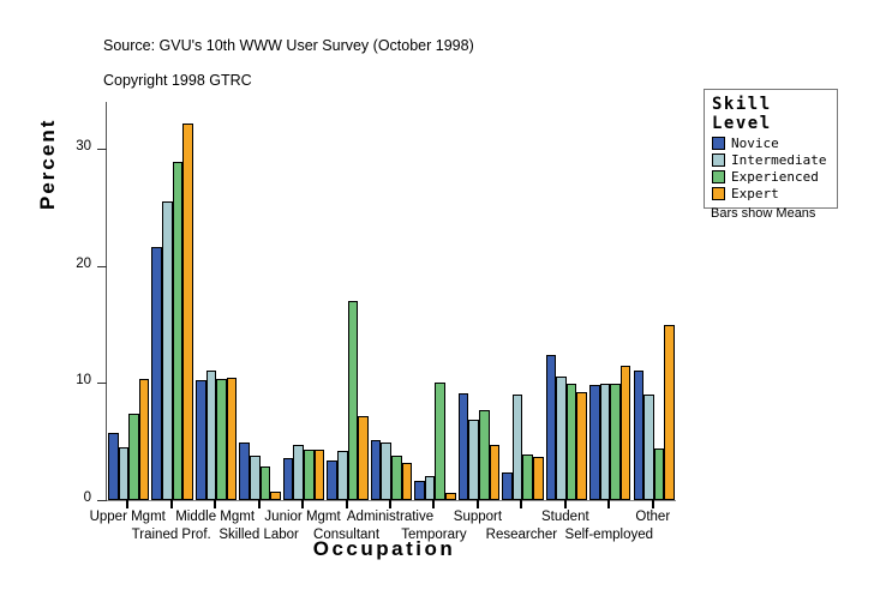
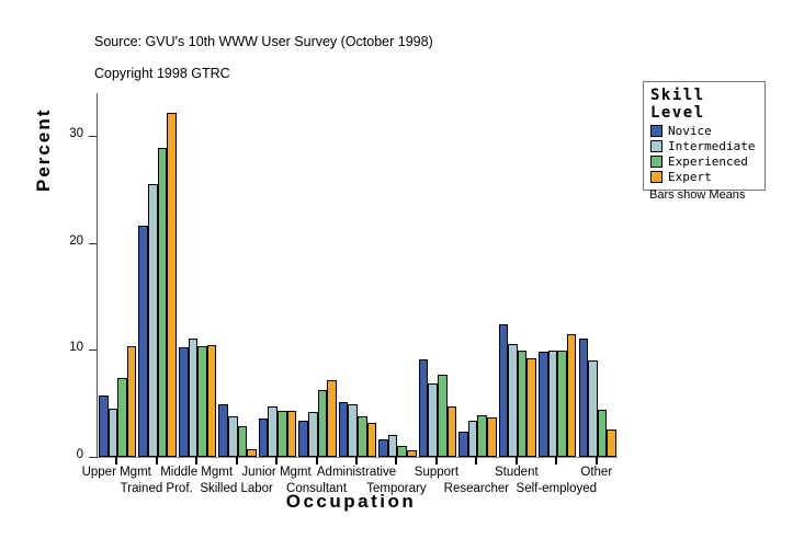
Experienced/Consultant: 17 -> 6
Experienced/Temporary: 10 -> 1
Intermediate/Researcher: 9 -> 3
Expert/Other: 15 -> 3
